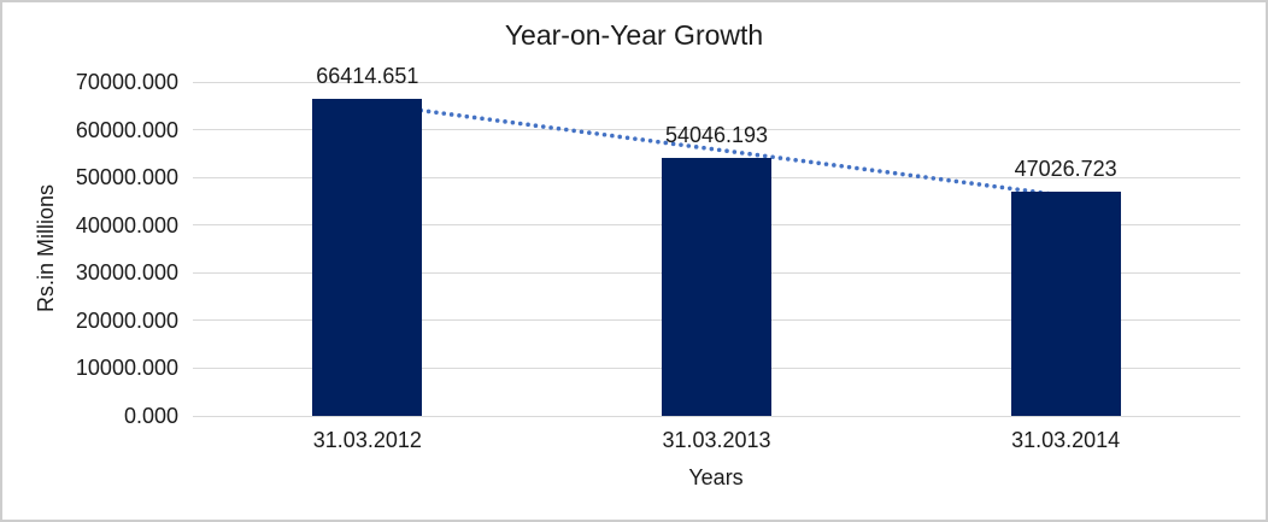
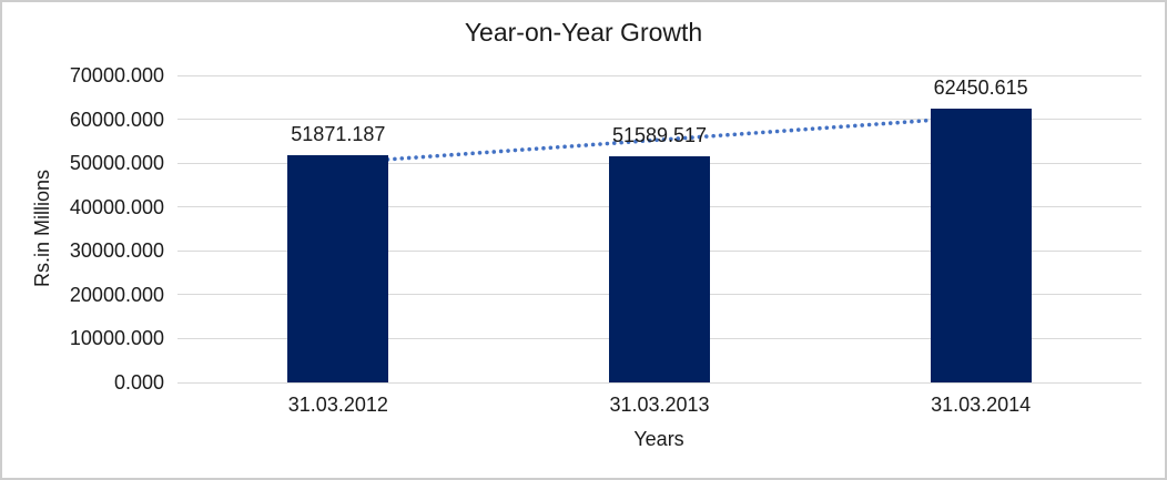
31.03.2012: 66414.651 -> 51871.187
31.03.2013: 54046.193 -> 51589.517
31.03.2014: 47026.723 -> 62450.615
